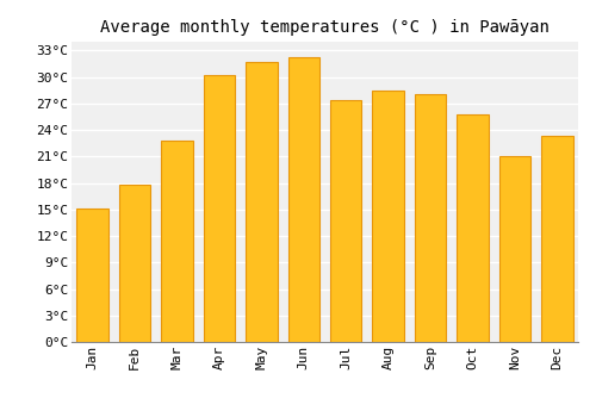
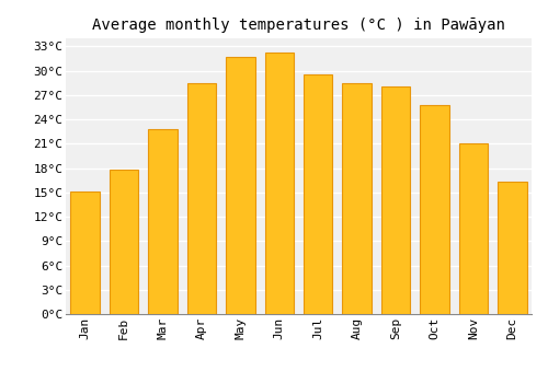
Apr: 30.2°C -> 28.5°C
Jul: 27.4°C -> 29.5°C
Dec: 23.4°C -> 16.3°C
